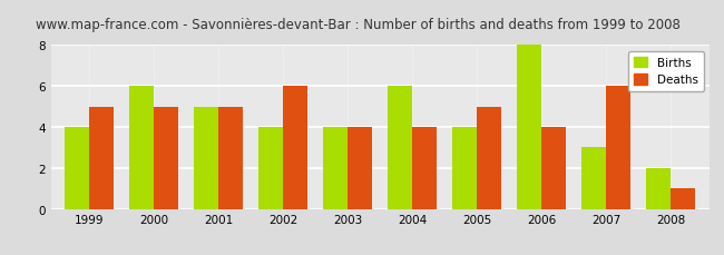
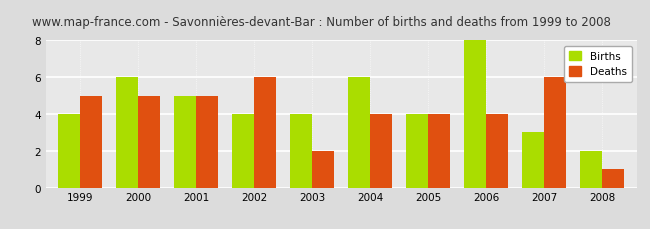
Deaths/2003: 4 -> 2
Deaths/2005: 5 -> 4
